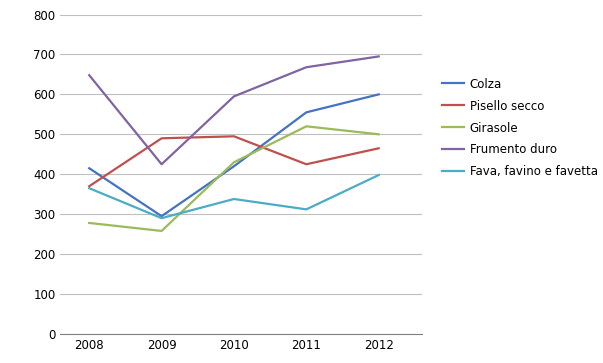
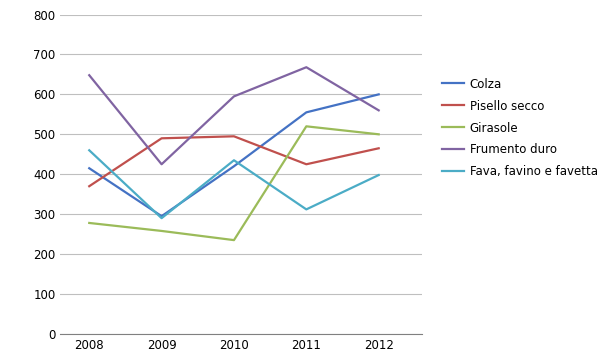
Fava, favino e favetta/2008: 365 -> 460
Girasole/2010: 430 -> 235
Fava, favino e favetta/2010: 338 -> 435
Frumento duro/2012: 695 -> 560
